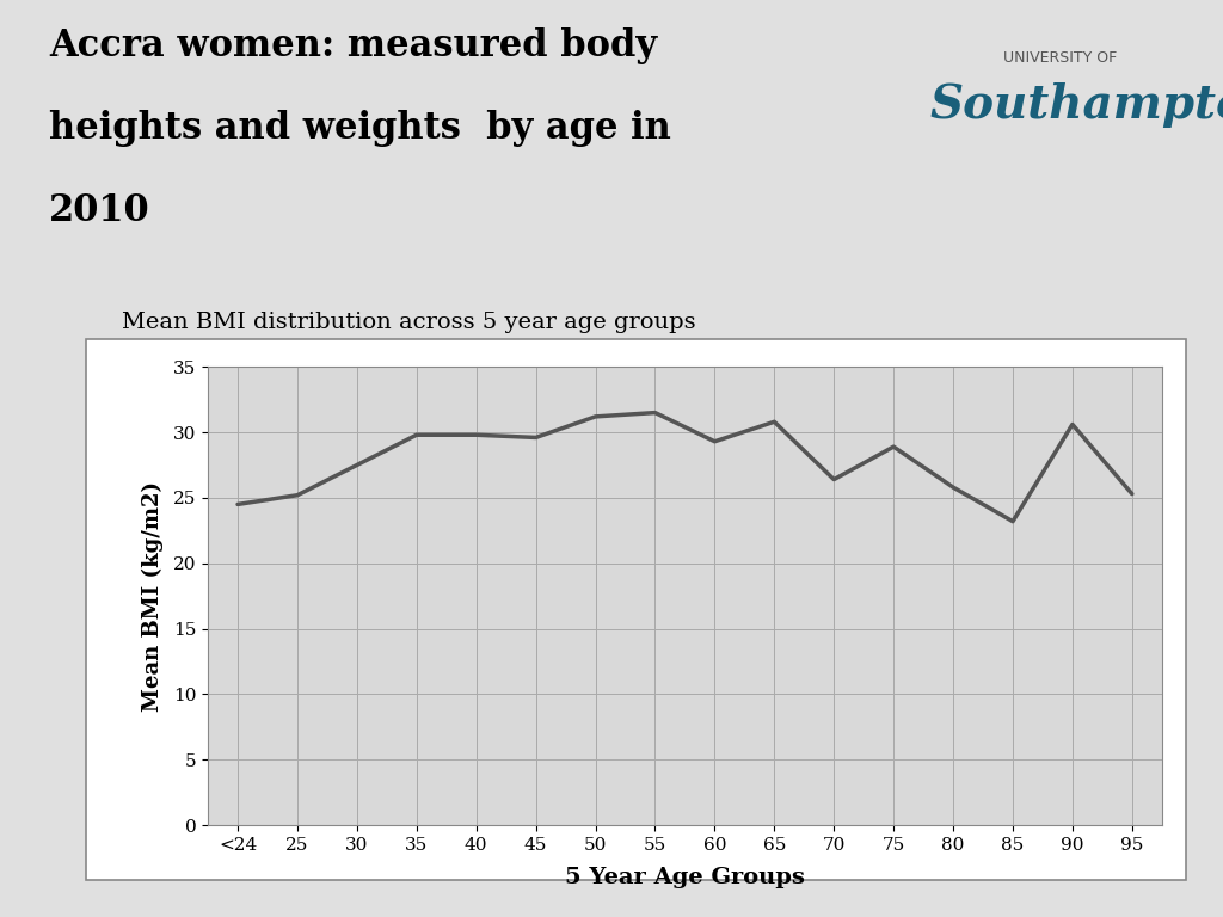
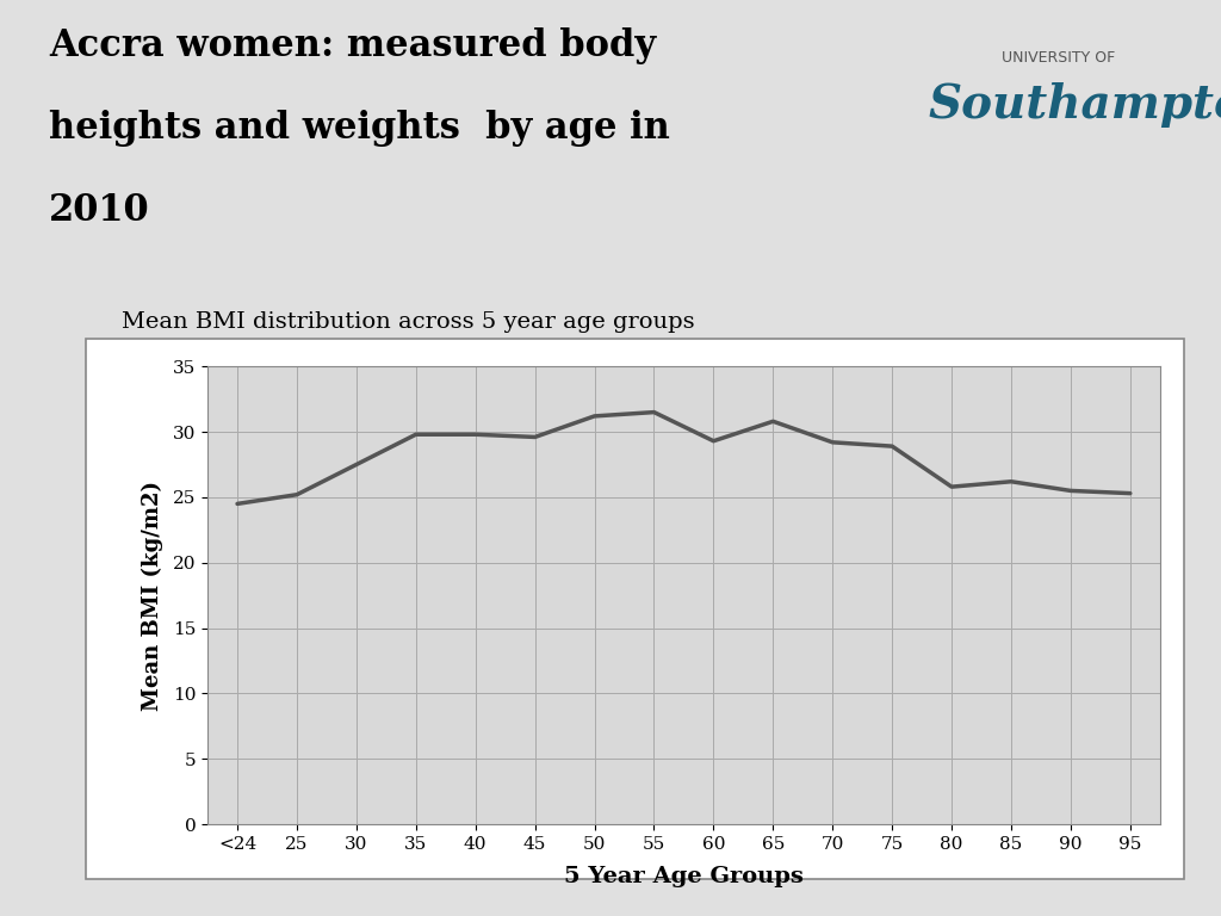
70: 26.4 -> 29.2
85: 23.2 -> 26.2
90: 30.6 -> 25.5
